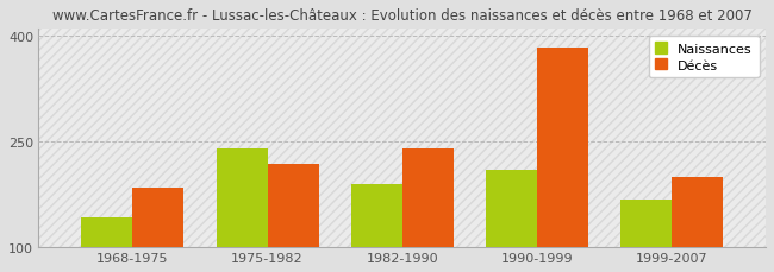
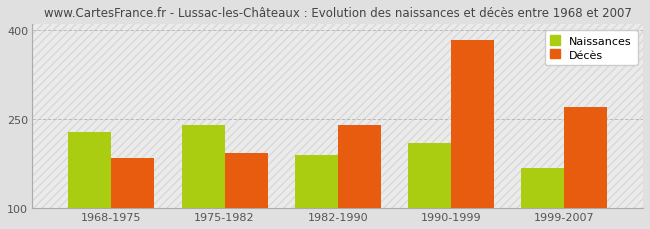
Naissances/1968-1975: 142 -> 228
Décès/1975-1982: 218 -> 193
Décès/1999-2007: 200 -> 270
